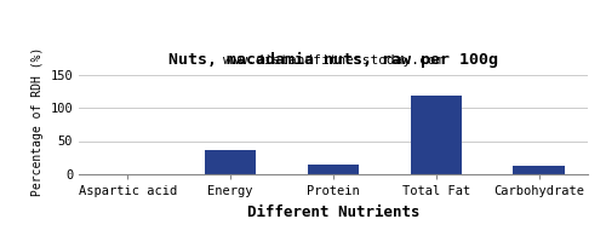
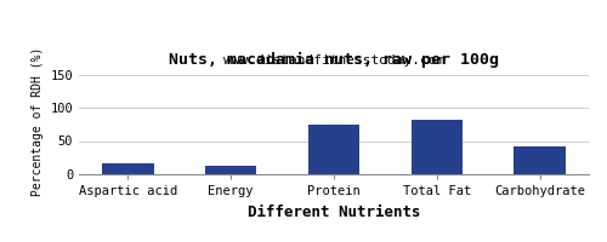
Aspartic acid: 0 -> 16
Energy: 37 -> 12
Protein: 15 -> 74
Total Fat: 118 -> 82
Carbohydrate: 12 -> 42
